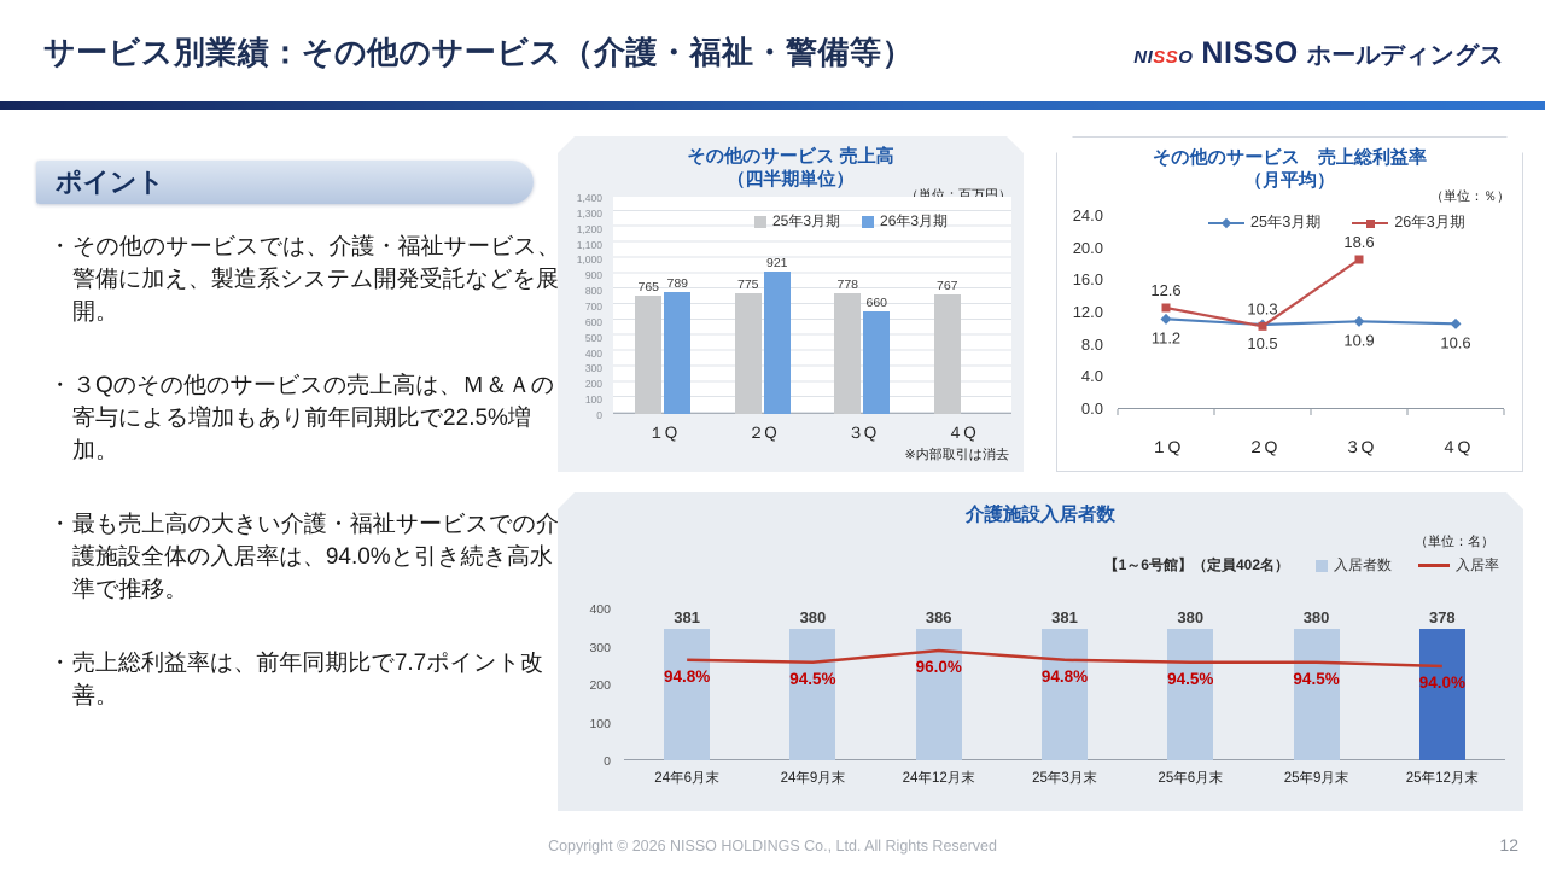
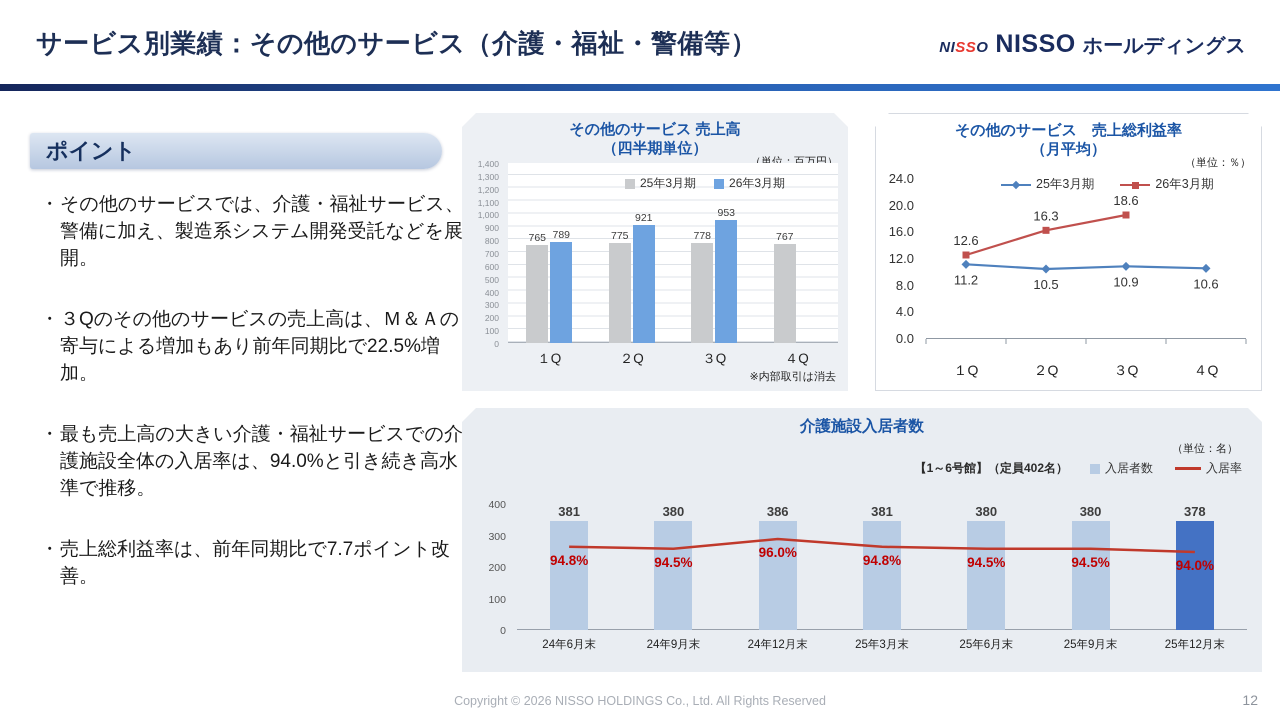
その他のサービス 売上高/26年3月期/３Q: 660 -> 953
その他のサービス 売上総利益率/26年3月期/２Q: 10.3 -> 16.3
